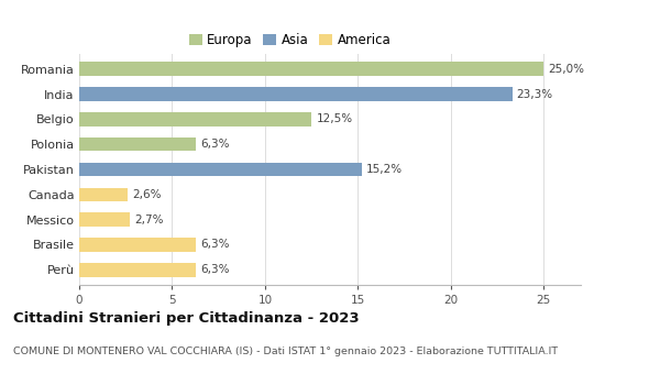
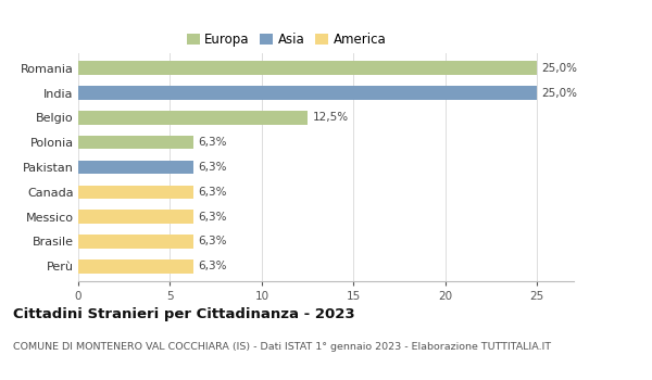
India: 23,3% -> 25,0%
Pakistan: 15,2% -> 6,3%
Canada: 2,6% -> 6,3%
Messico: 2,7% -> 6,3%
